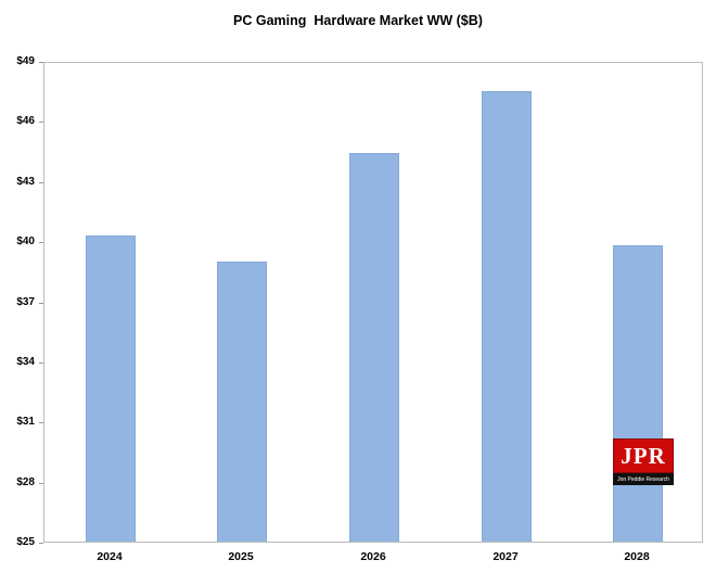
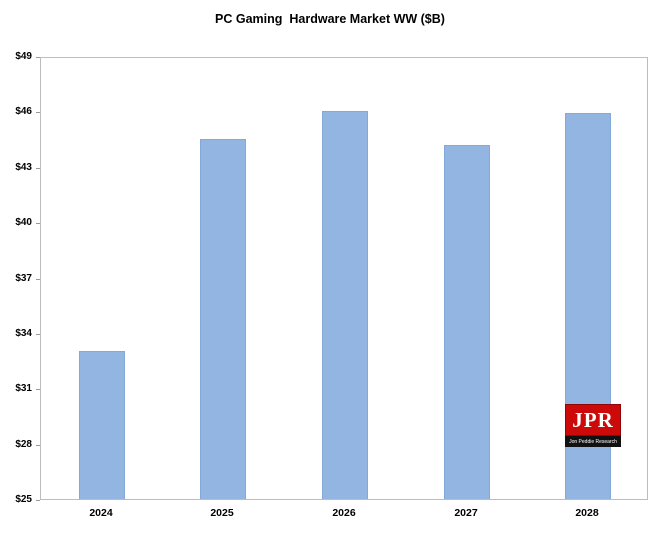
2024: $40.3 -> $33.0
2025: $39.0 -> $44.5
2026: $44.4 -> $46.0
2027: $47.5 -> $44.2
2028: $39.8 -> $45.9
